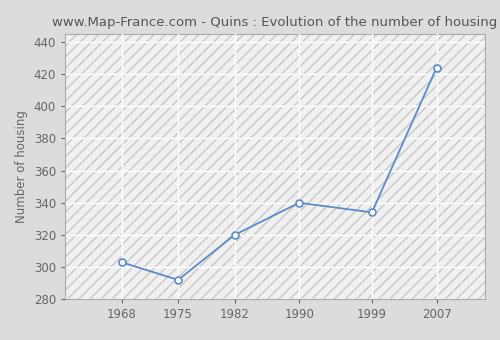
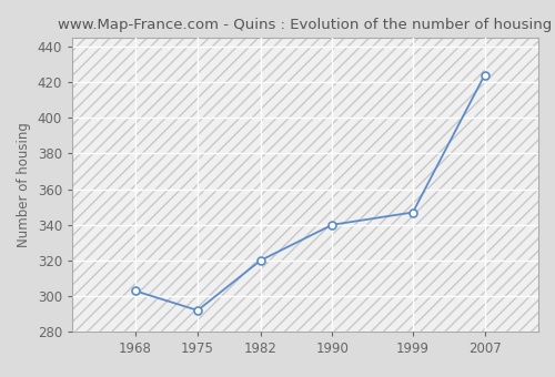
1999: 334 -> 347
